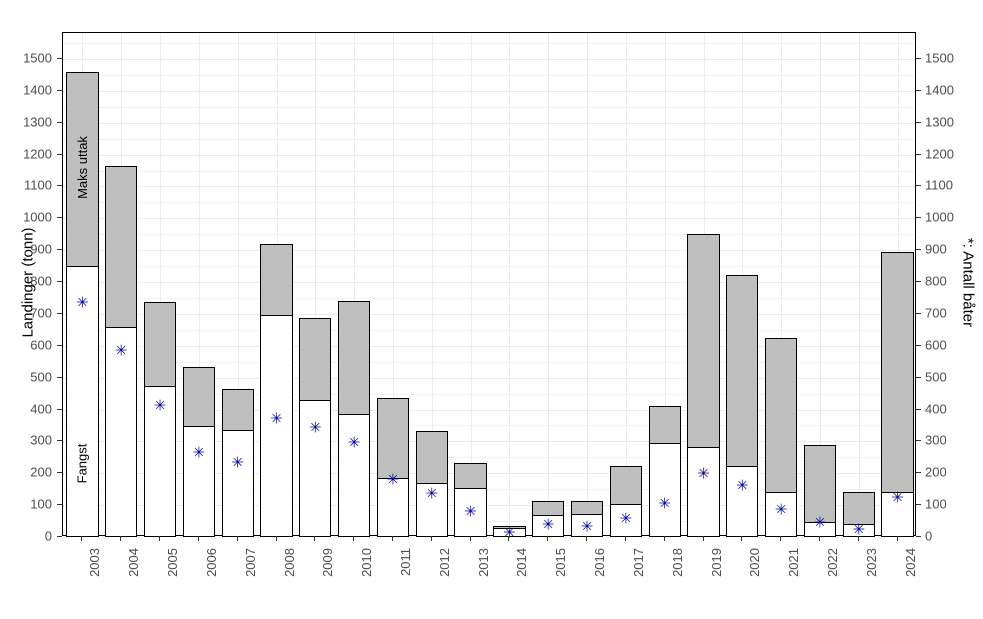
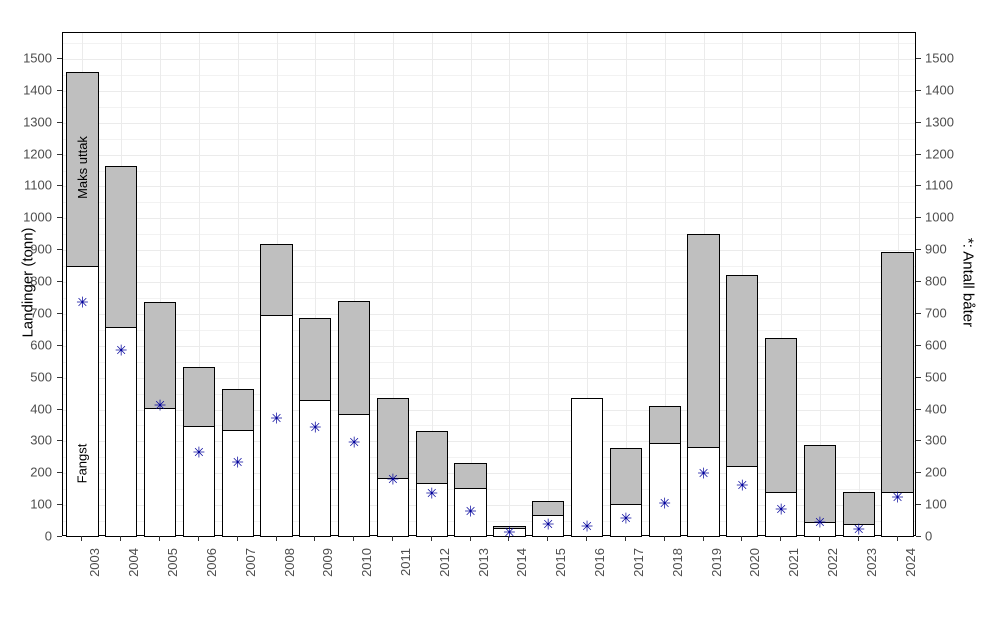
Fangst/2005: 470 -> 400
Fangst/2016: 60 -> 430
Maks uttak/2017: 220 -> 280
